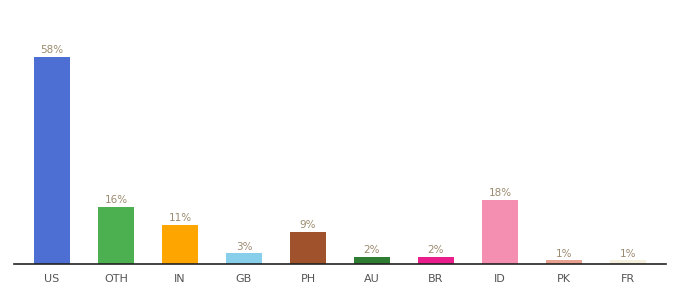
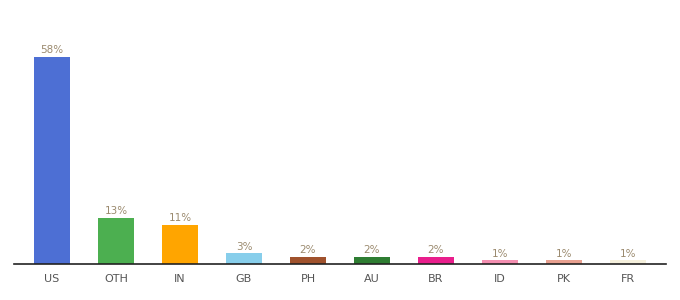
OTH: 16% -> 13%
PH: 9% -> 2%
ID: 18% -> 1%
